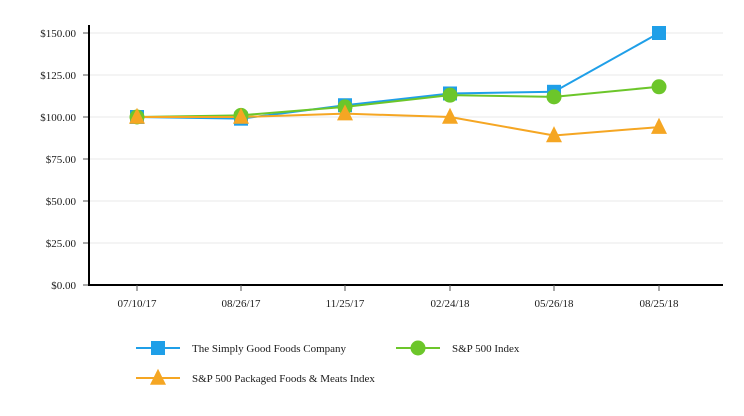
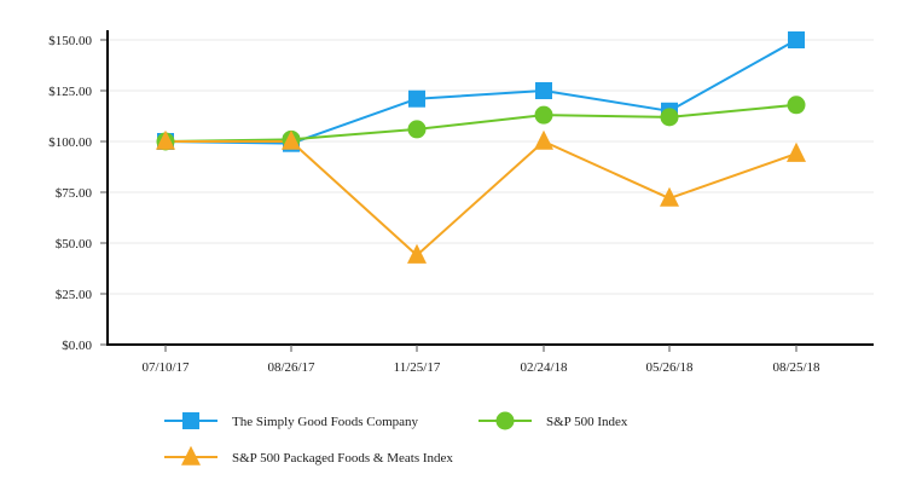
The Simply Good Foods Company/11/25/17: $107 -> $121
S&P 500 Packaged Foods & Meats Index/11/25/17: $102 -> $44
The Simply Good Foods Company/02/24/18: $114 -> $125
S&P 500 Packaged Foods & Meats Index/05/26/18: $89 -> $72
